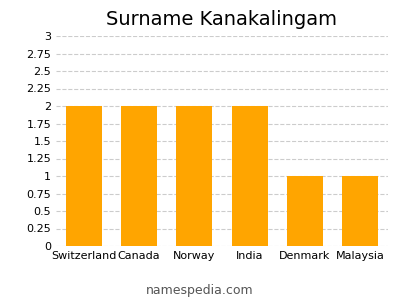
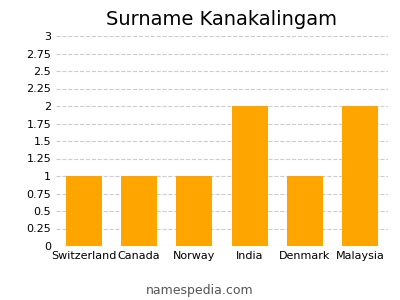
Switzerland: 2 -> 1
Canada: 2 -> 1
Norway: 2 -> 1
Malaysia: 1 -> 2
